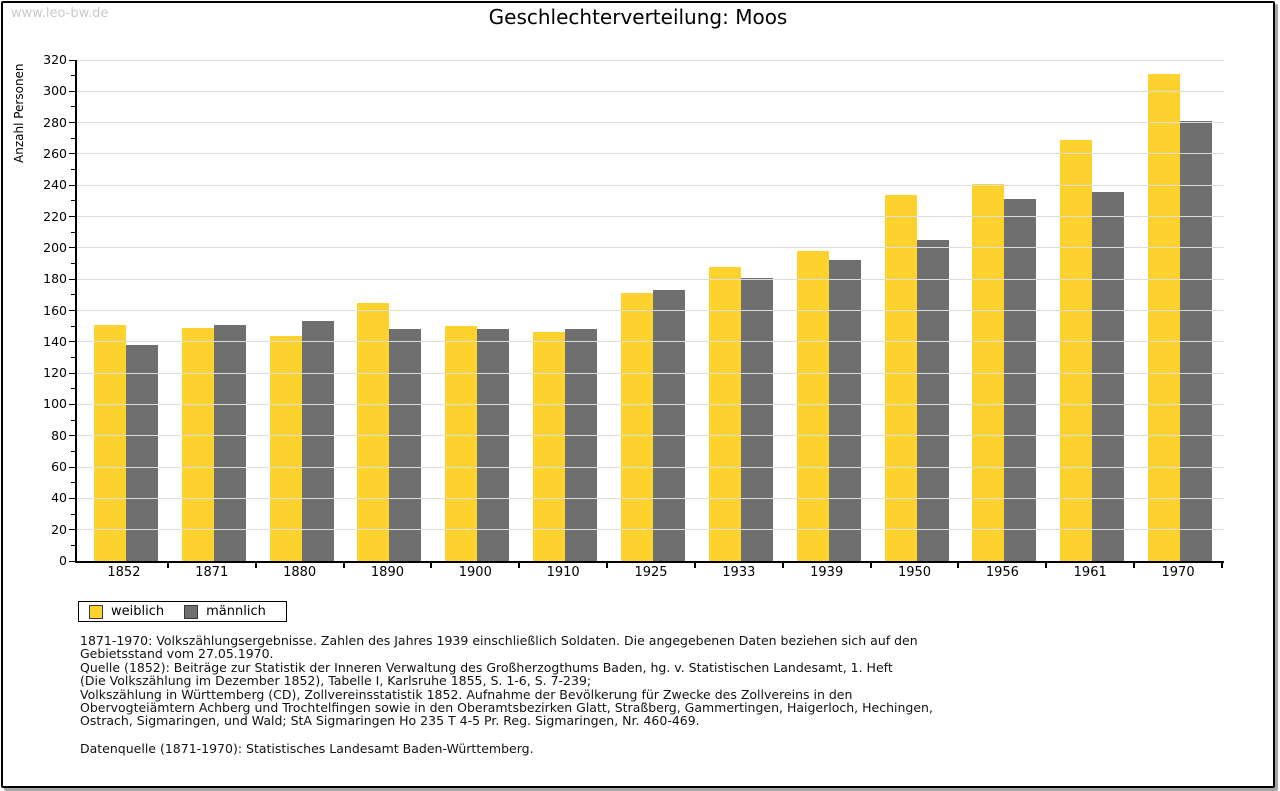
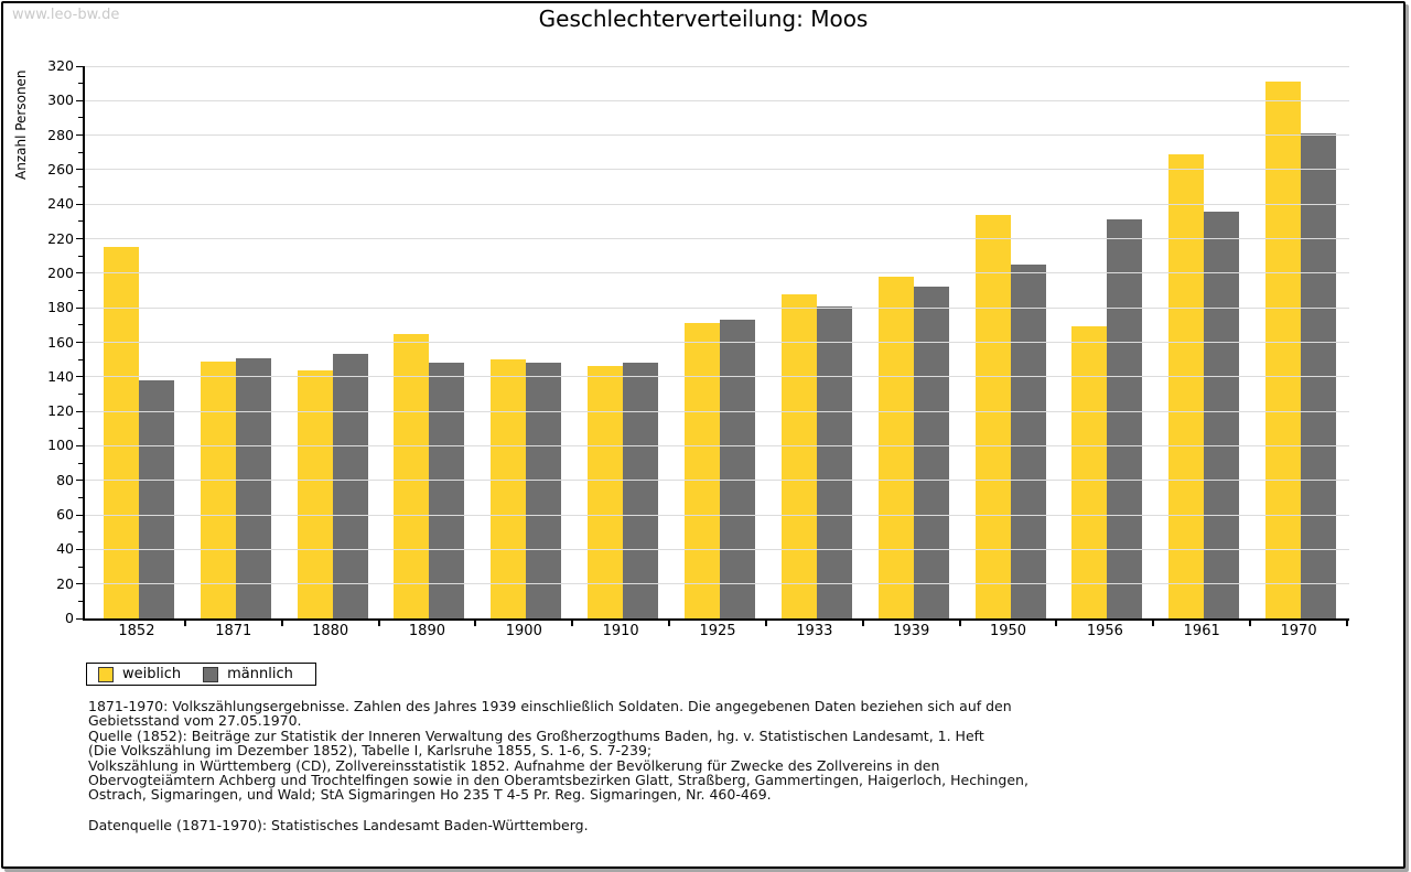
weiblich/1852: 151 -> 215
weiblich/1956: 241 -> 169
